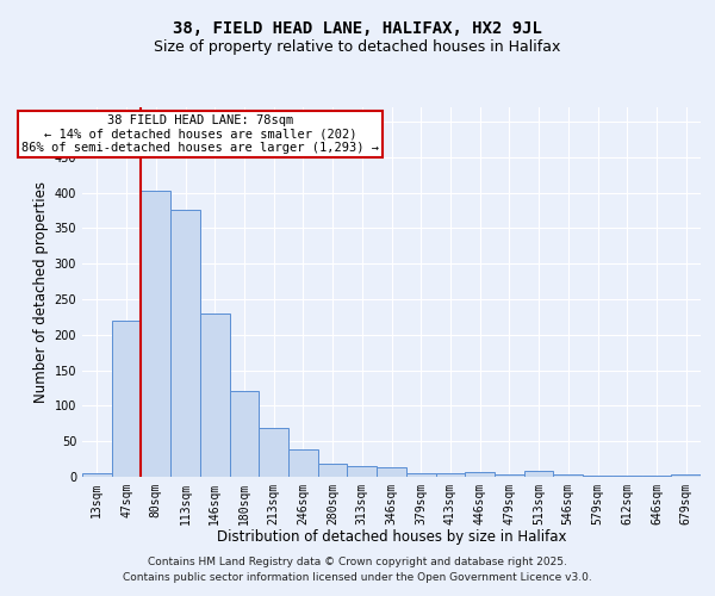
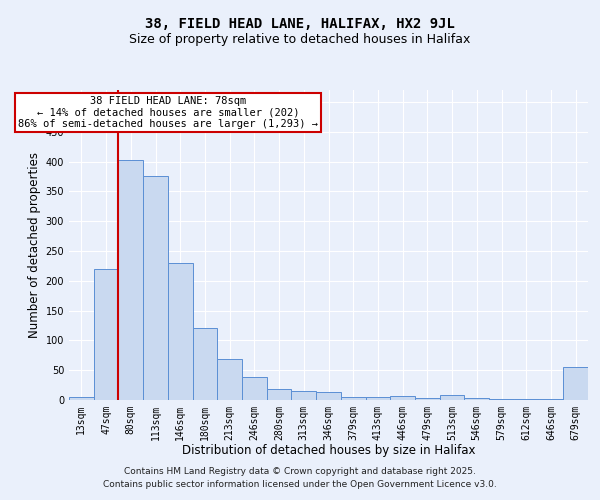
679sqm: 4 -> 56
